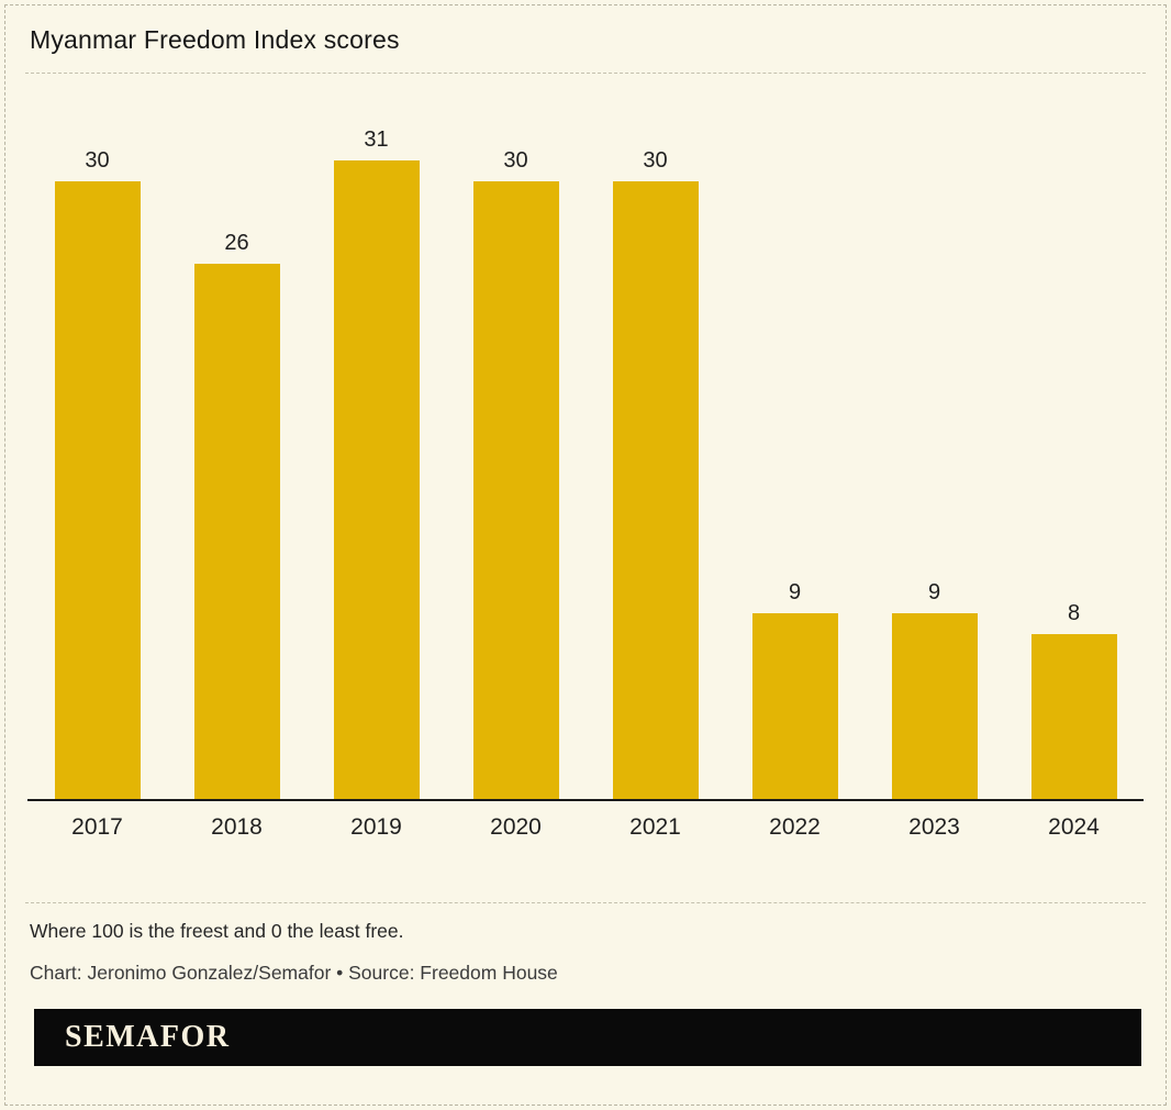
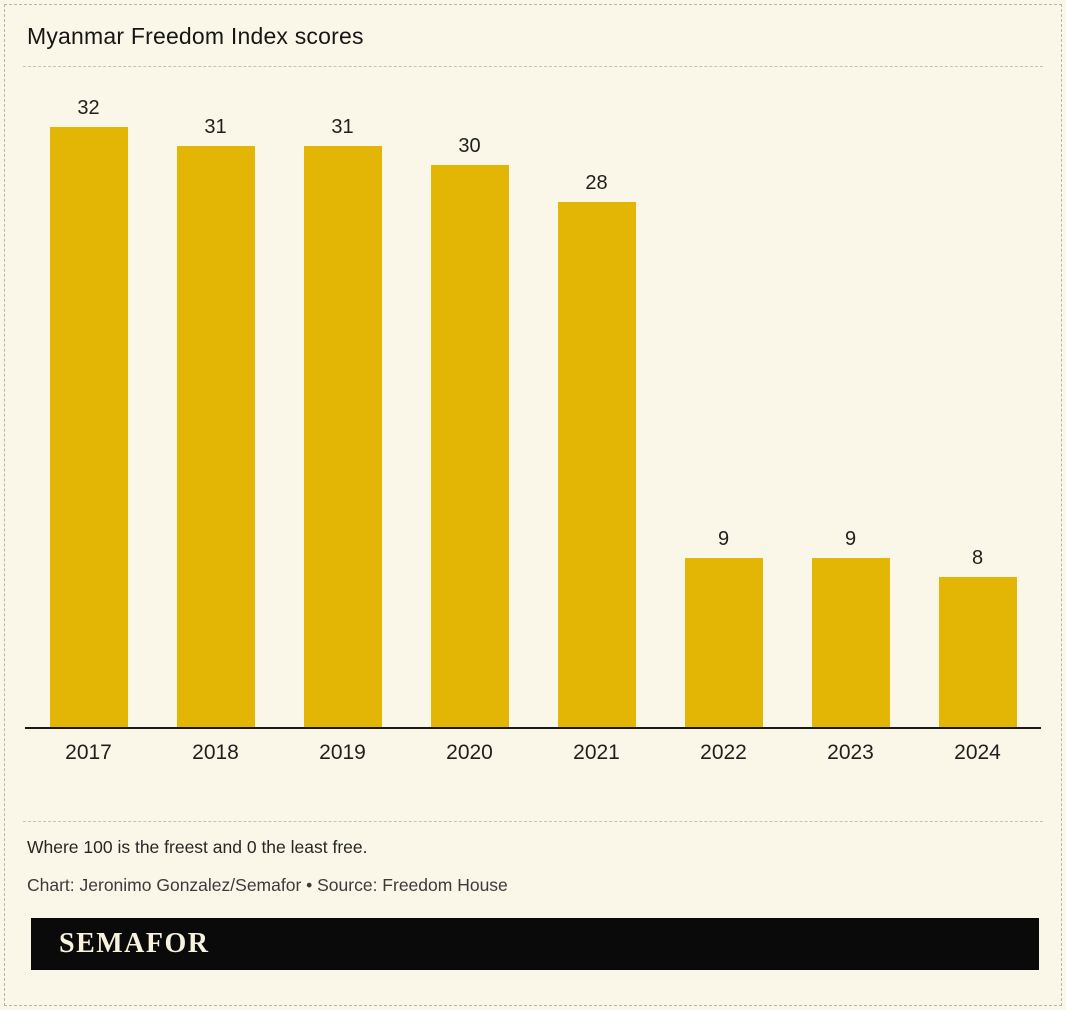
2017: 30 -> 32
2018: 26 -> 31
2021: 30 -> 28
